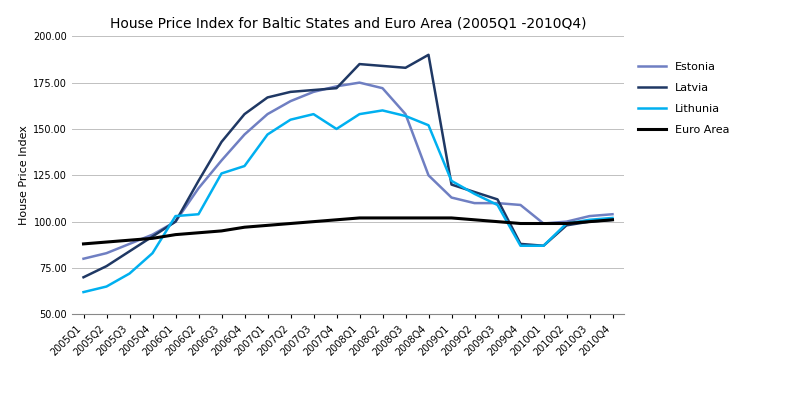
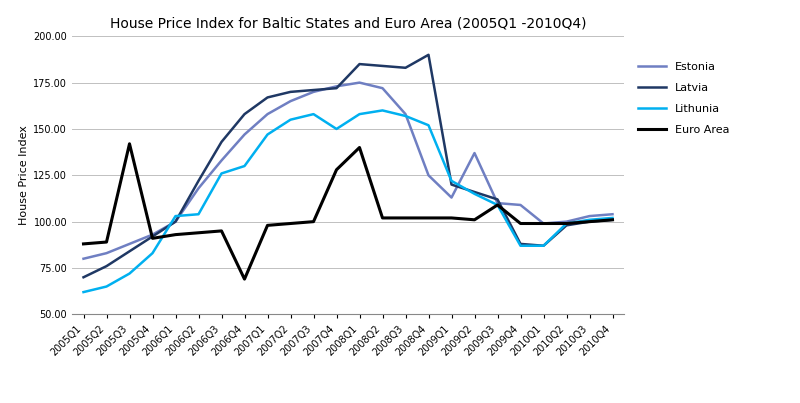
Euro Area/2005Q3: 90 -> 142
Euro Area/2006Q4: 97 -> 69
Euro Area/2007Q4: 101 -> 128
Euro Area/2008Q1: 102 -> 140
Estonia/2009Q2: 110 -> 137
Euro Area/2009Q3: 100 -> 109
